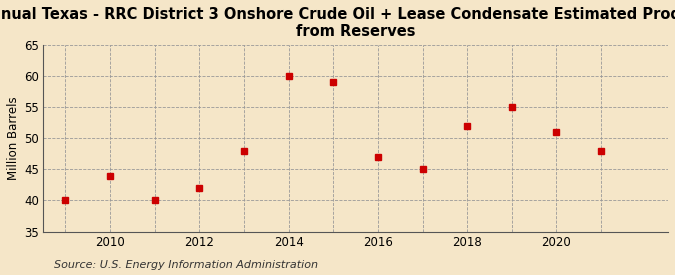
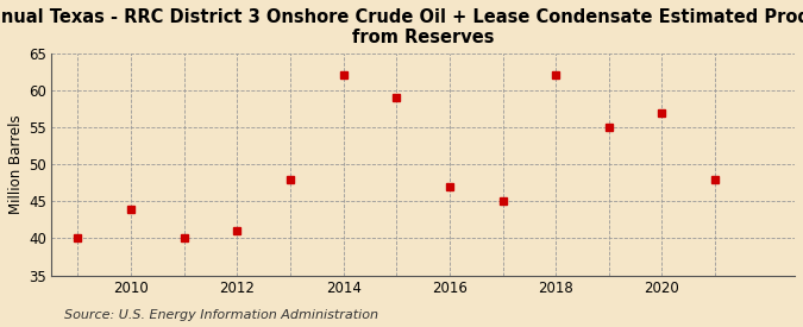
2012: 42 -> 41
2014: 60 -> 62
2018: 52 -> 62
2020: 51 -> 57
